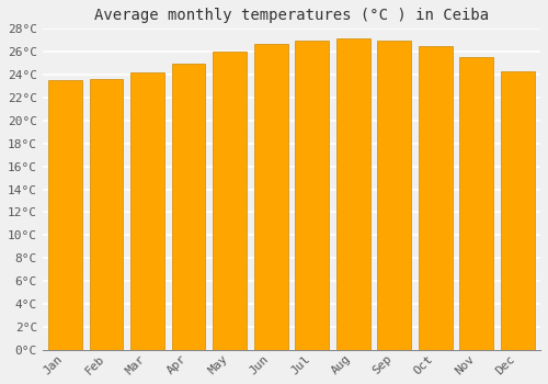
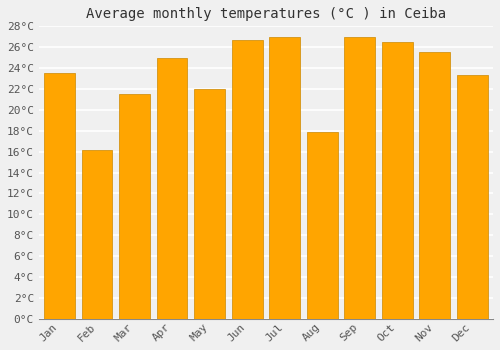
Feb: 23.6°C -> 16.2°C
Mar: 24.2°C -> 21.5°C
May: 26.0°C -> 22.0°C
Aug: 27.2°C -> 17.9°C
Dec: 24.3°C -> 23.3°C
